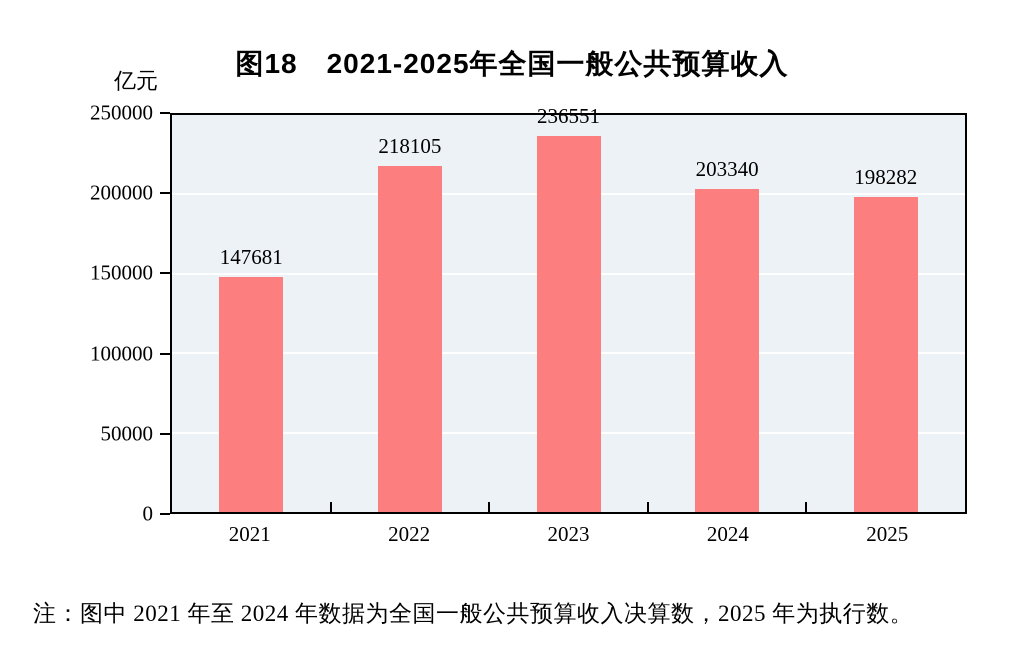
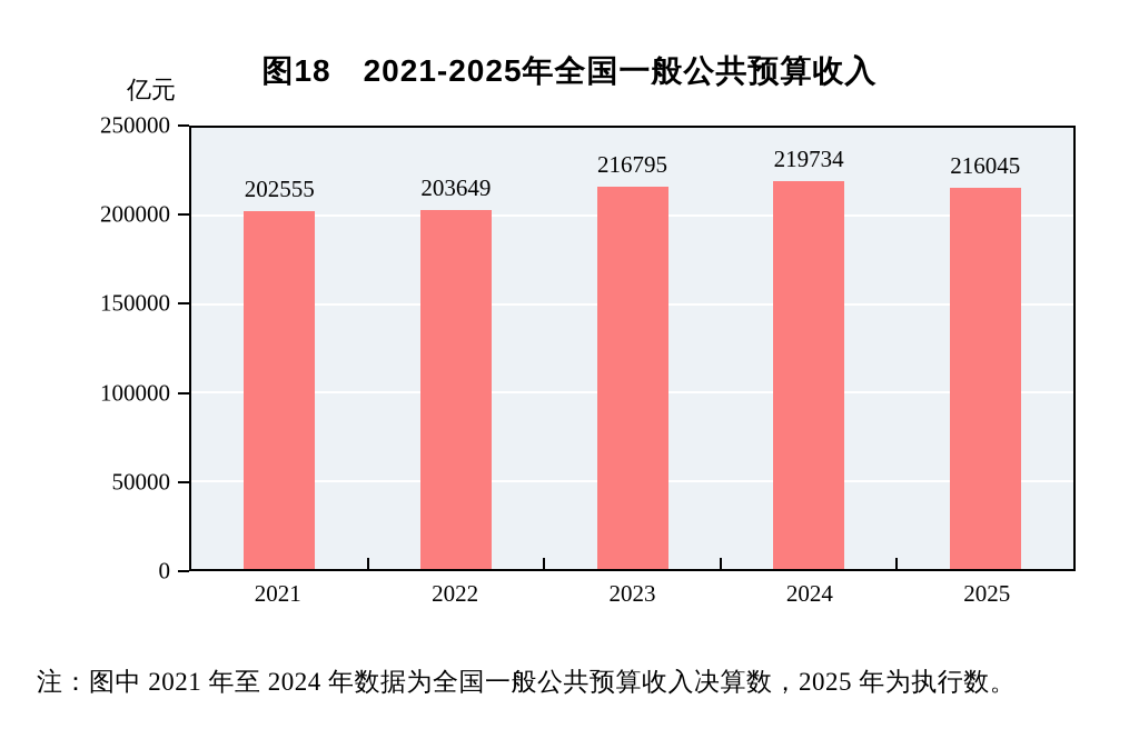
2021: 147681 -> 202555
2022: 218105 -> 203649
2023: 236551 -> 216795
2024: 203340 -> 219734
2025: 198282 -> 216045
